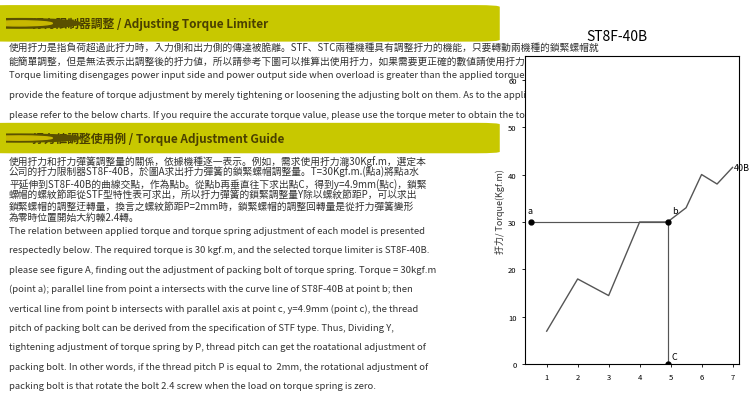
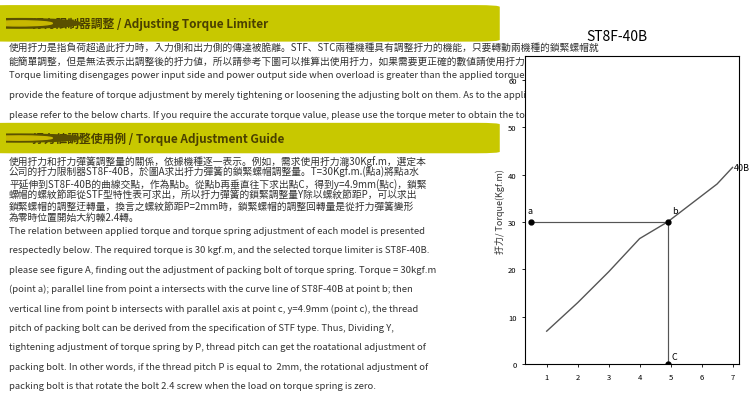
2: 18.0 -> 13.0
3: 14.5 -> 19.5
4: 30.0 -> 26.5
6: 40.0 -> 35.5
